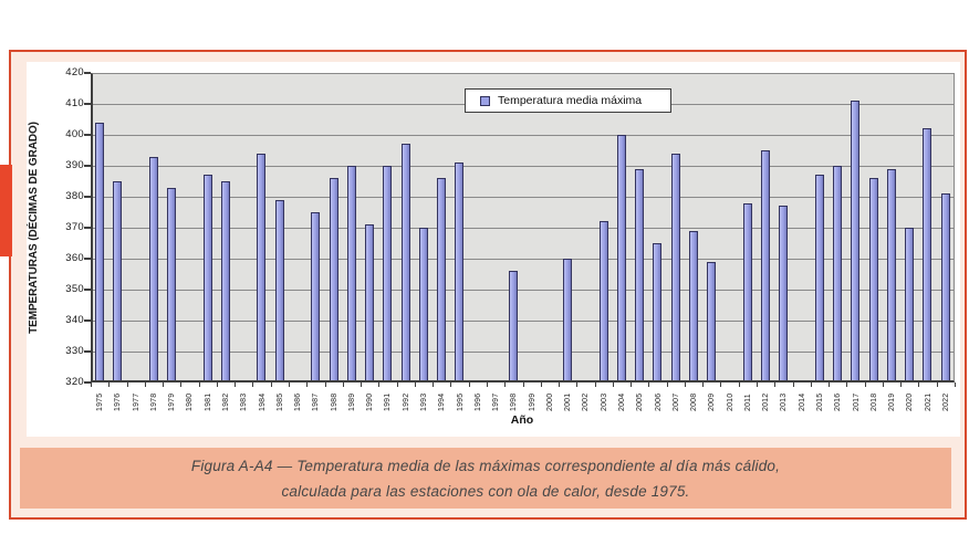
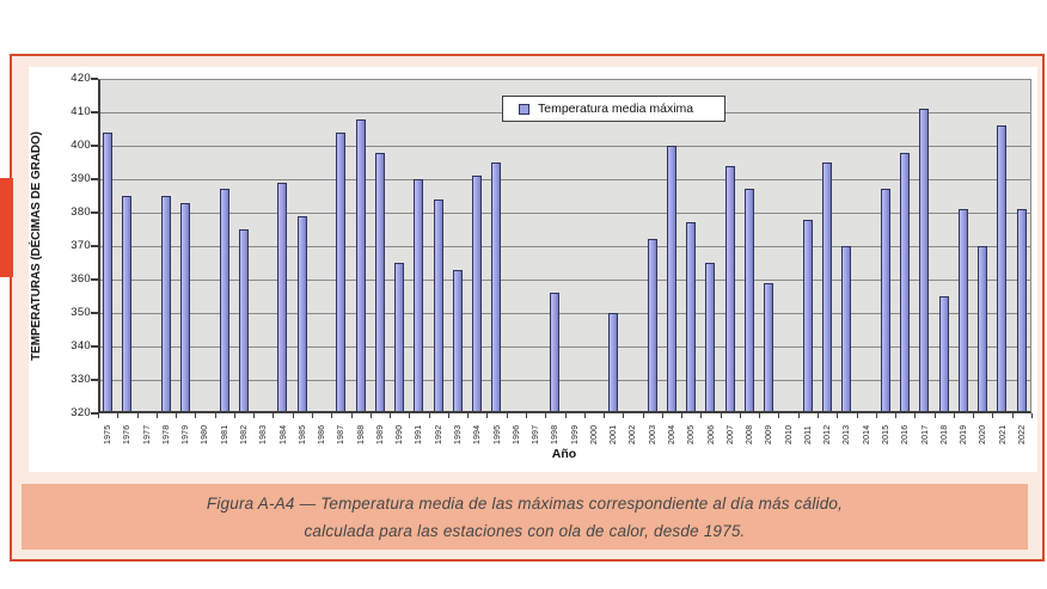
1978: 393 -> 385
1982: 385 -> 375
1984: 394 -> 389
1987: 375 -> 404
1988: 386 -> 408
1989: 390 -> 398
1990: 371 -> 365
1992: 397 -> 384
1993: 370 -> 363
1994: 386 -> 391
1995: 391 -> 395
2001: 360 -> 350
2005: 389 -> 377
2008: 369 -> 387
2013: 377 -> 370
2016: 390 -> 398
2018: 386 -> 355
2019: 389 -> 381
2021: 402 -> 406
